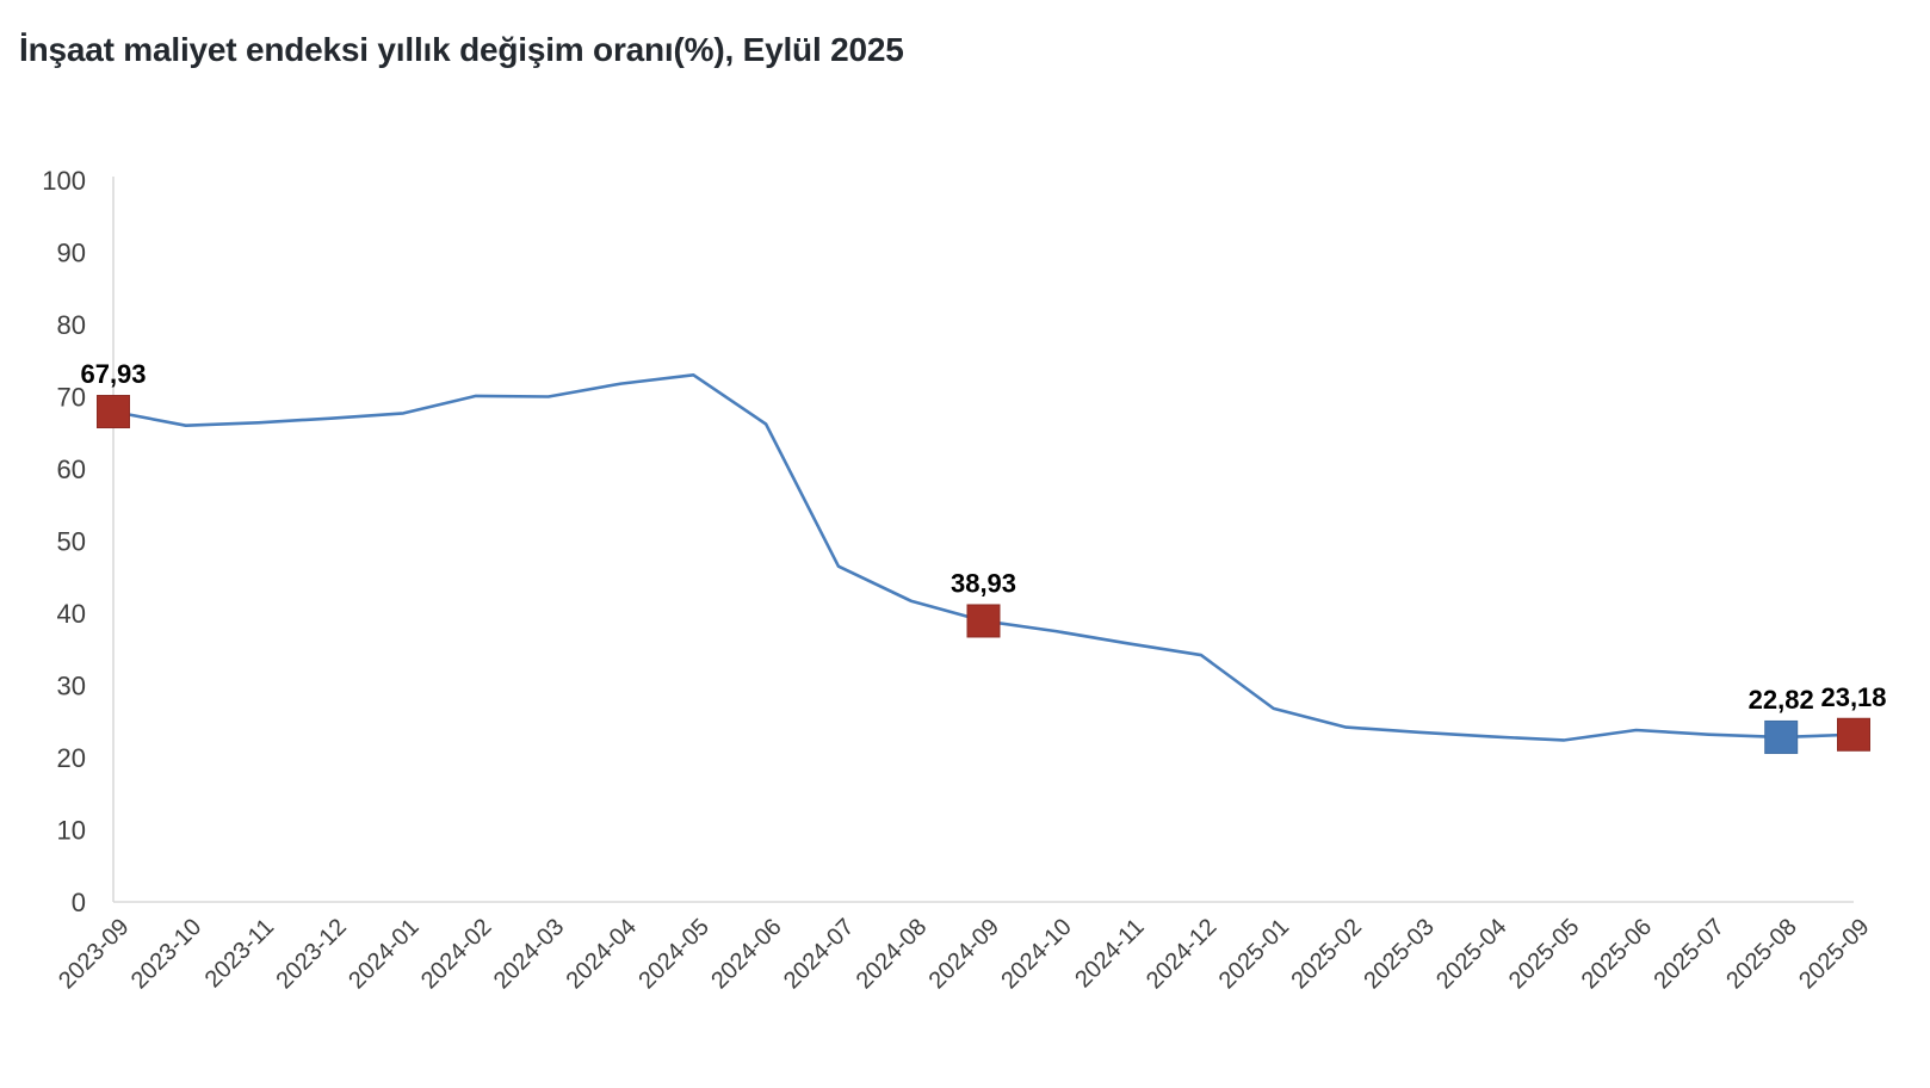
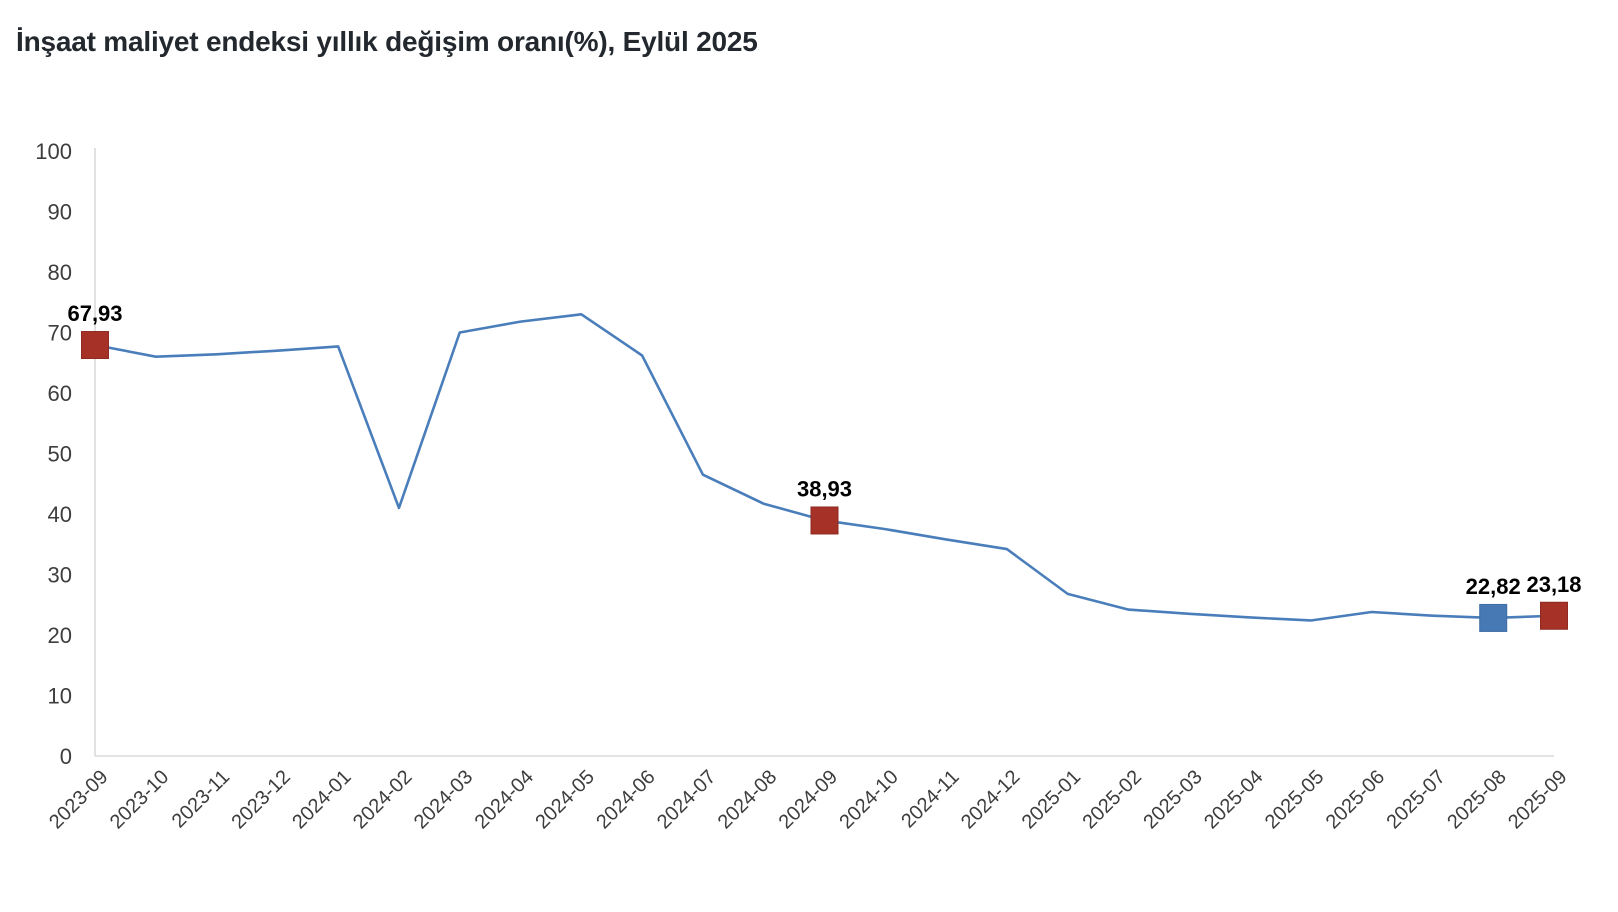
2024-02: 70 -> 41
